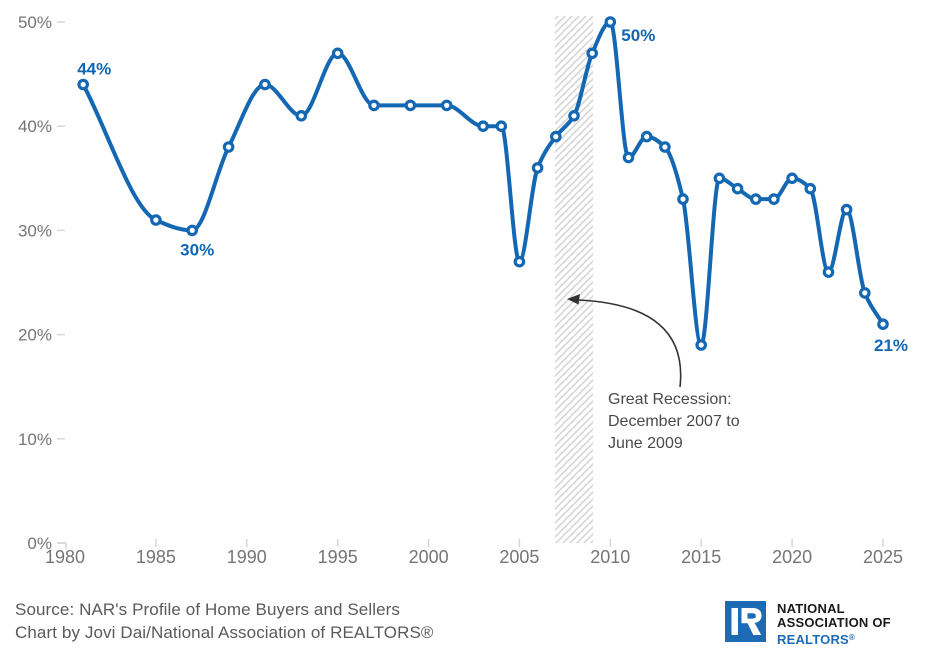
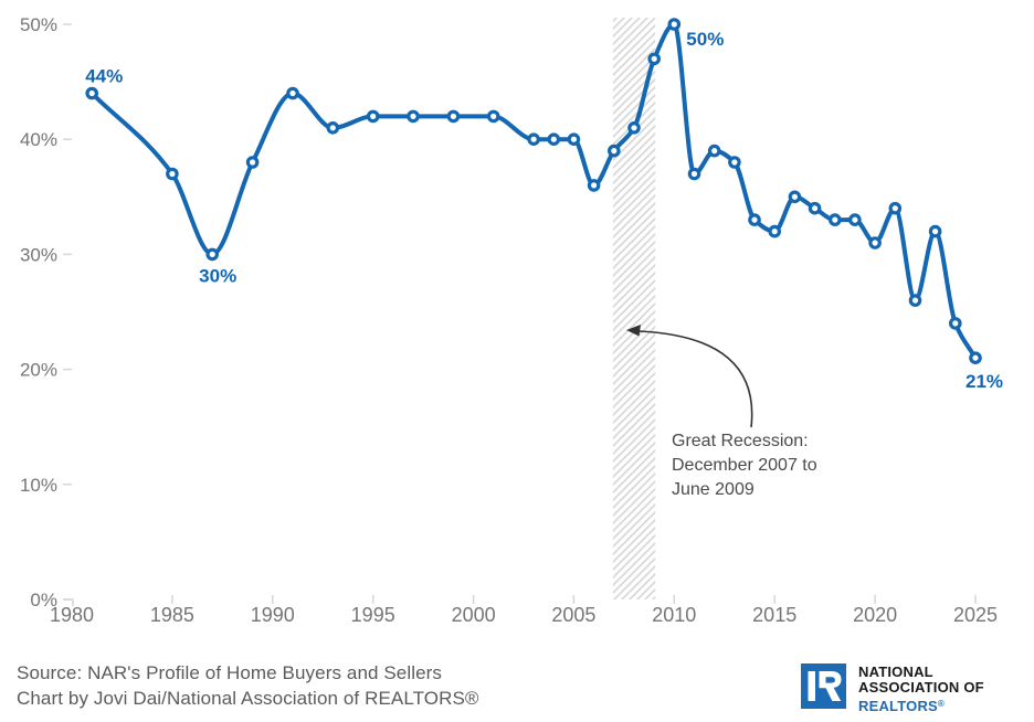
1985: 31% -> 37%
1995: 47% -> 42%
2005: 27% -> 40%
2015: 19% -> 32%
2020: 35% -> 31%
